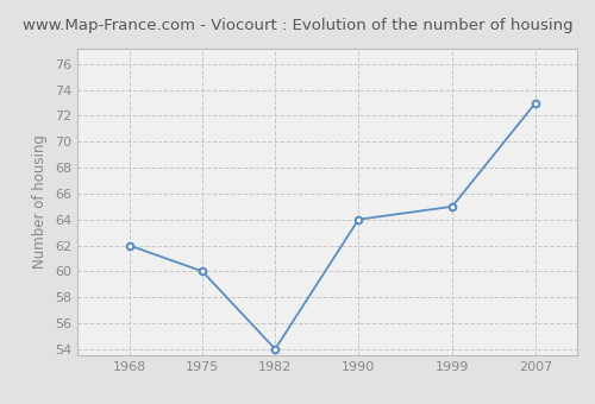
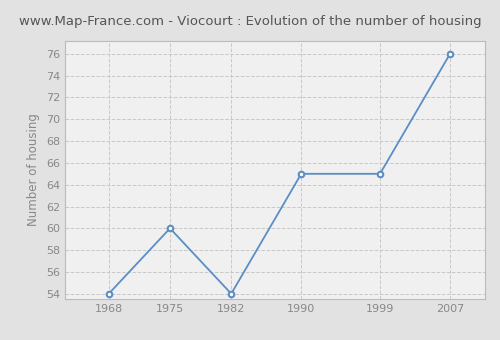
1968: 62 -> 54
1990: 64 -> 65
2007: 73 -> 76
